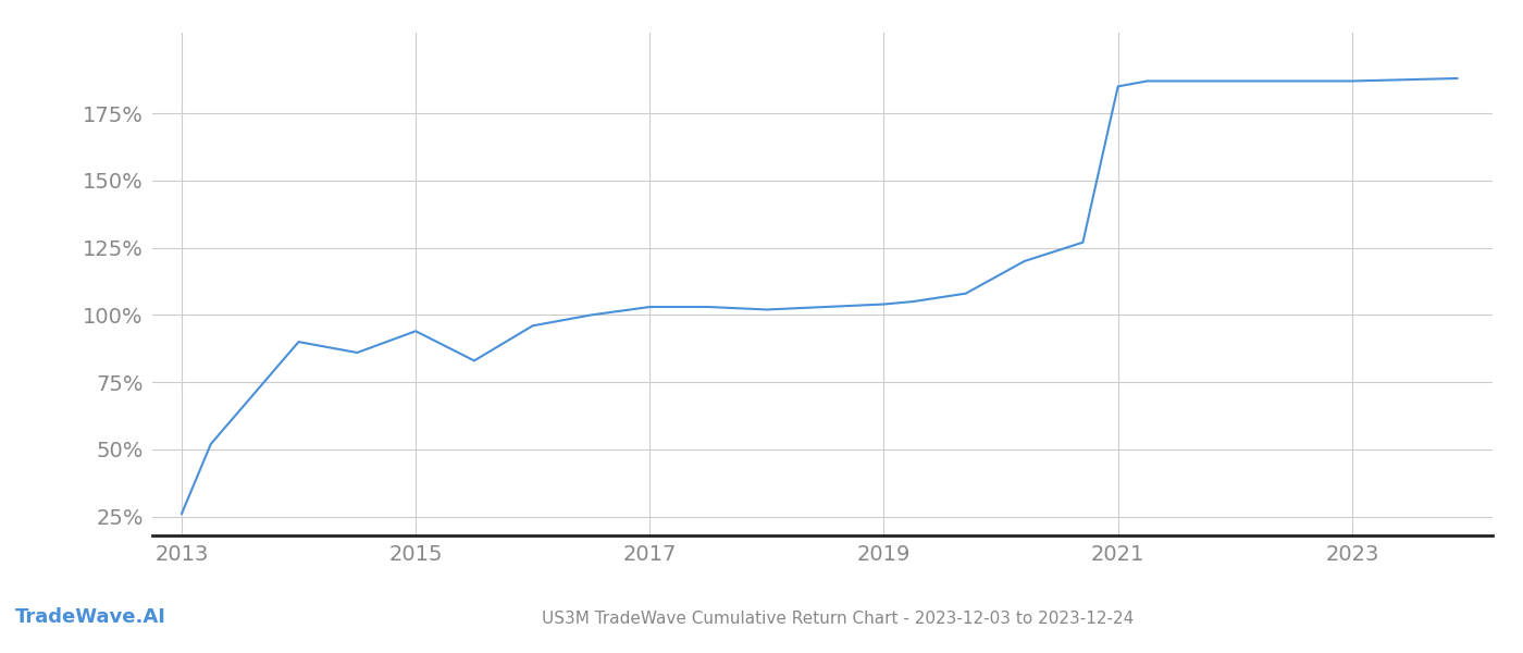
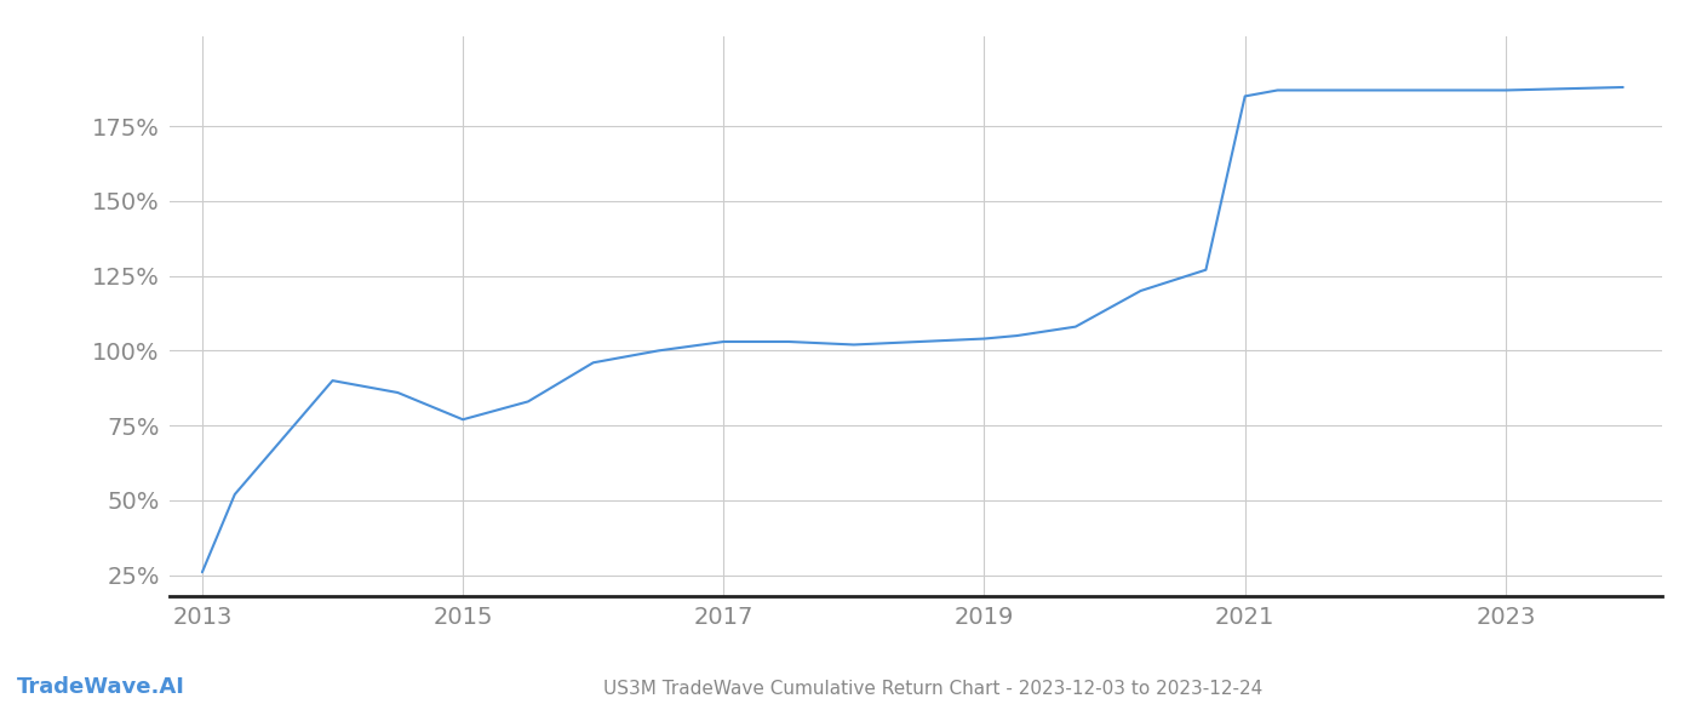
2015: 94% -> 77%
